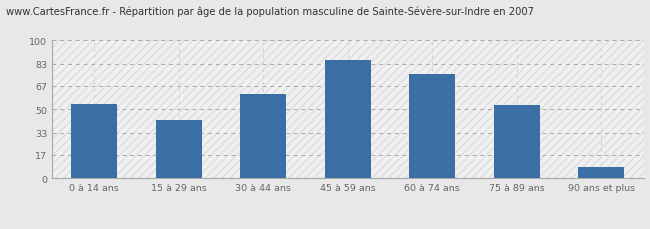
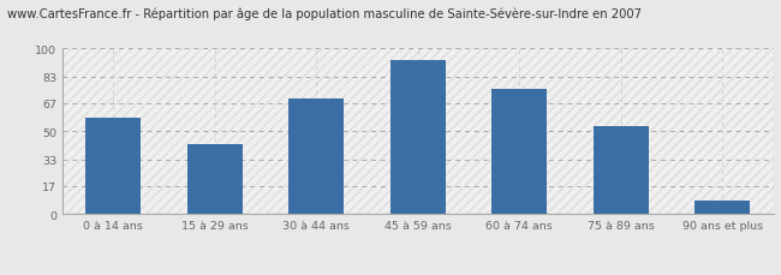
0 à 14 ans: 54 -> 58
30 à 44 ans: 61 -> 70
45 à 59 ans: 86 -> 93
